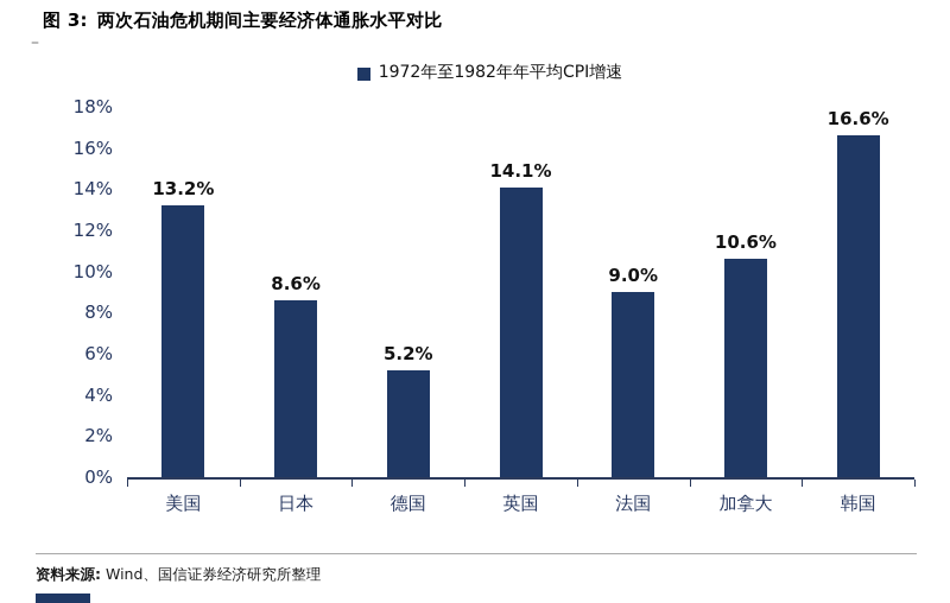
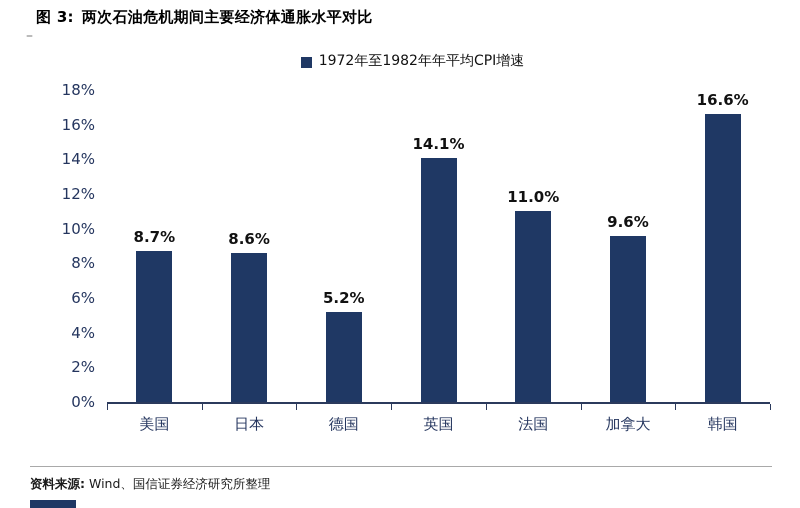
美国: 13.2% -> 8.7%
法国: 9.0% -> 11.0%
加拿大: 10.6% -> 9.6%
